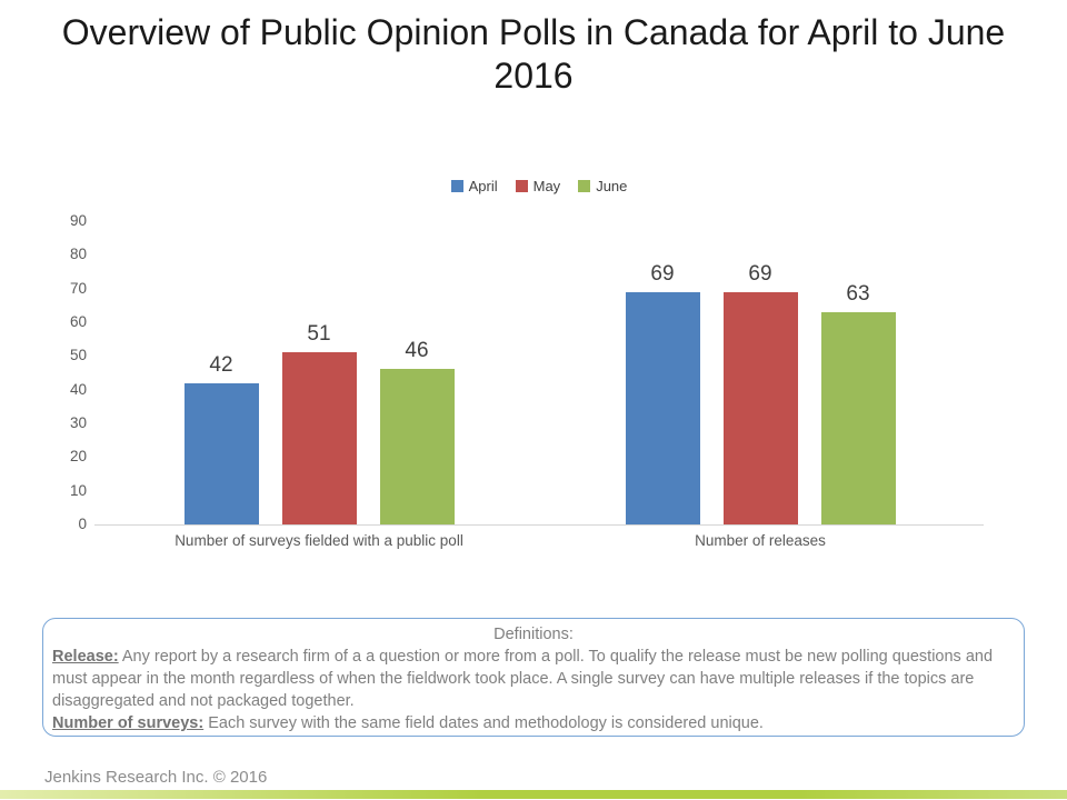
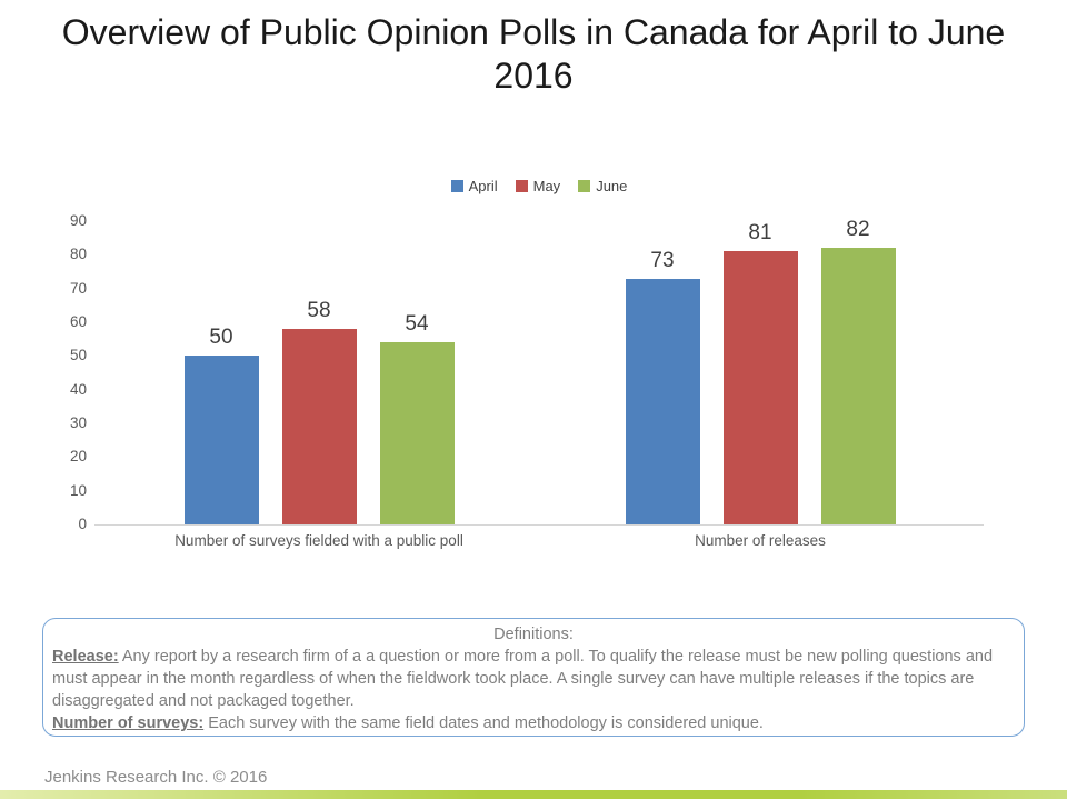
April/Number of surveys fielded with a public poll: 42 -> 50
May/Number of surveys fielded with a public poll: 51 -> 58
June/Number of surveys fielded with a public poll: 46 -> 54
April/Number of releases: 69 -> 73
May/Number of releases: 69 -> 81
June/Number of releases: 63 -> 82
